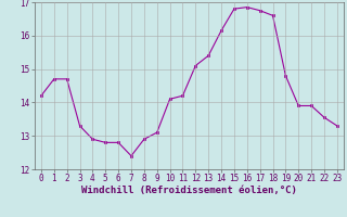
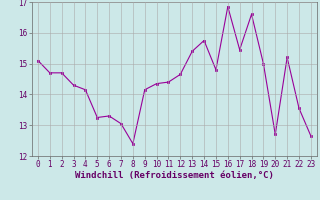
0: 14.20 -> 15.10
3: 13.30 -> 14.30
4: 12.90 -> 14.15
5: 12.80 -> 13.25
6: 12.80 -> 13.30
7: 12.40 -> 13.05
8: 12.90 -> 12.40
9: 13.10 -> 14.15
10: 14.10 -> 14.35
11: 14.20 -> 14.40
12: 15.10 -> 14.65
14: 16.15 -> 15.75
15: 16.80 -> 14.80
17: 16.75 -> 15.45
19: 14.80 -> 15.00
20: 13.90 -> 12.70
21: 13.90 -> 15.20
23: 13.30 -> 12.65
